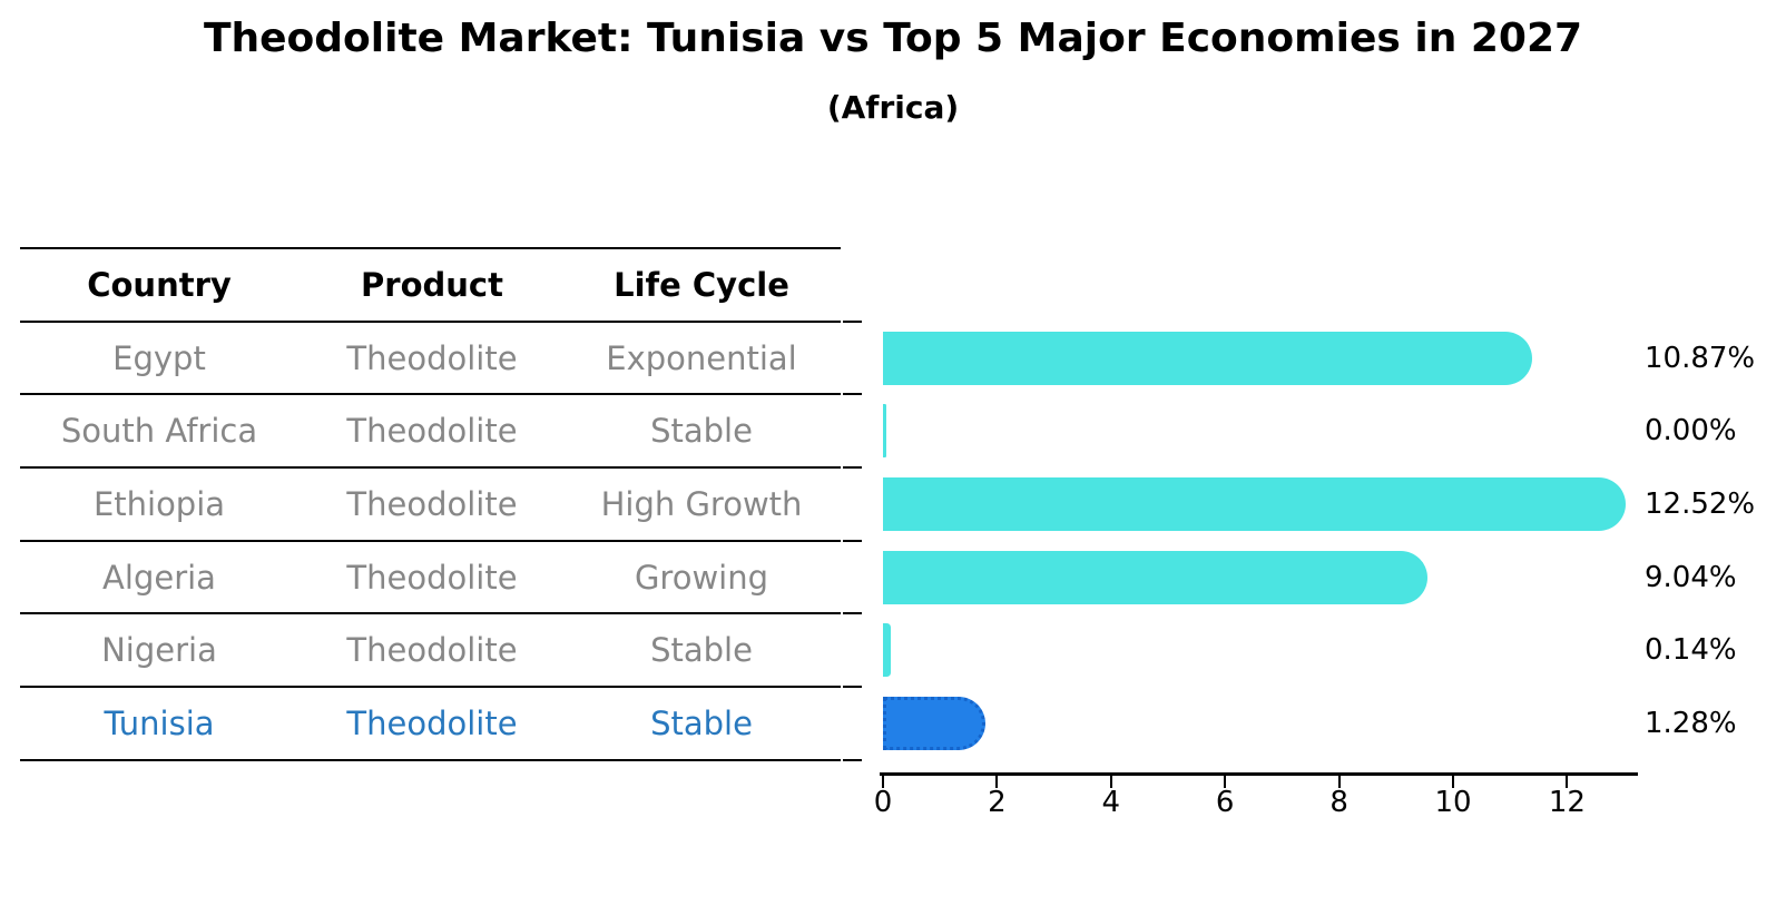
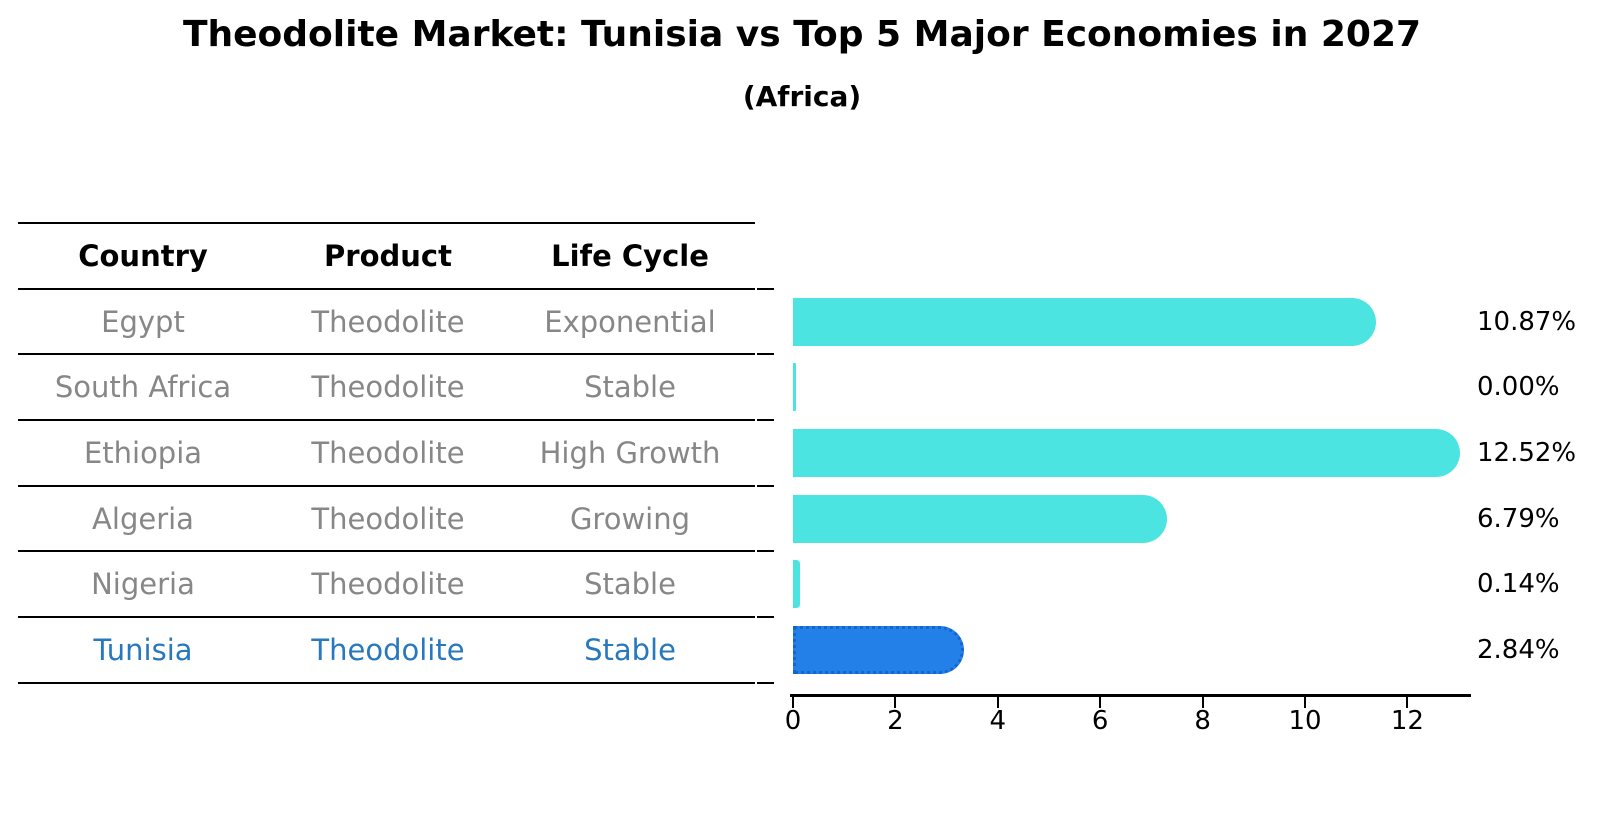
Algeria: 9.04% -> 6.79%
Tunisia: 1.28% -> 2.84%
